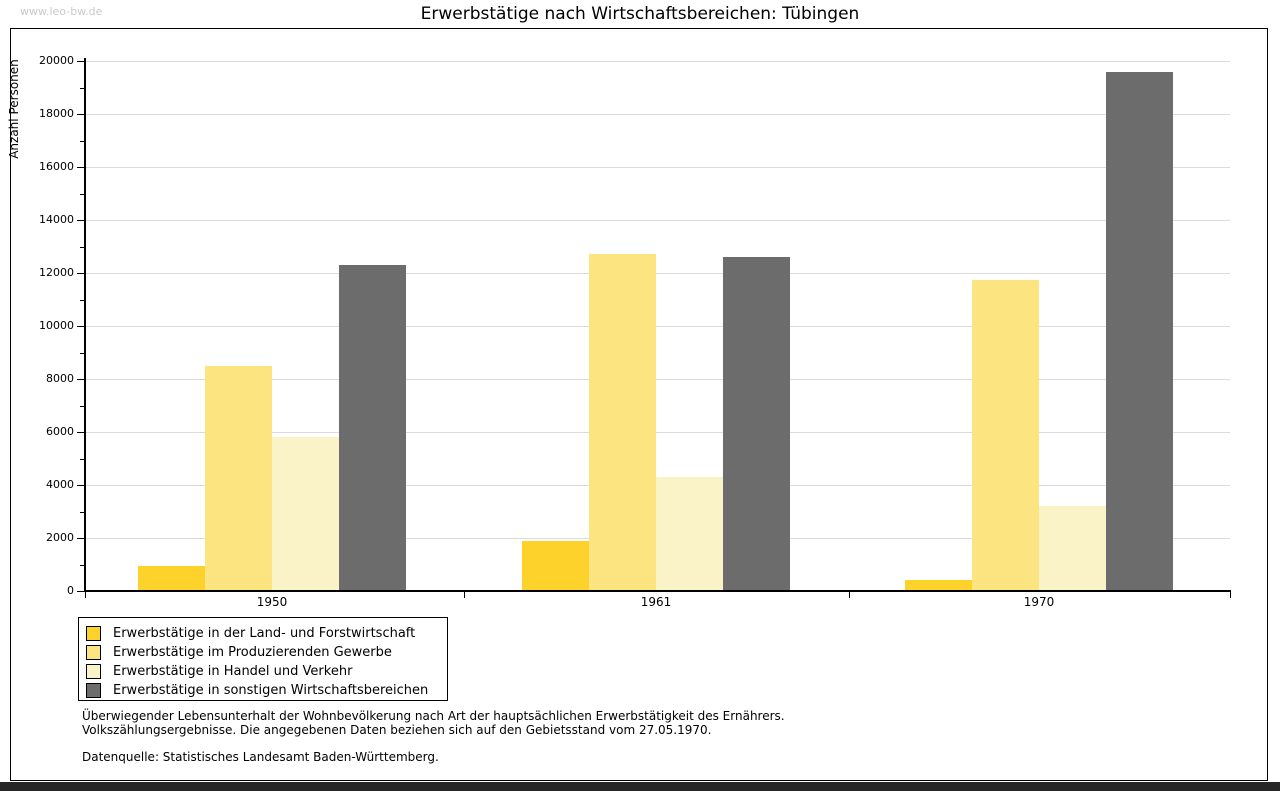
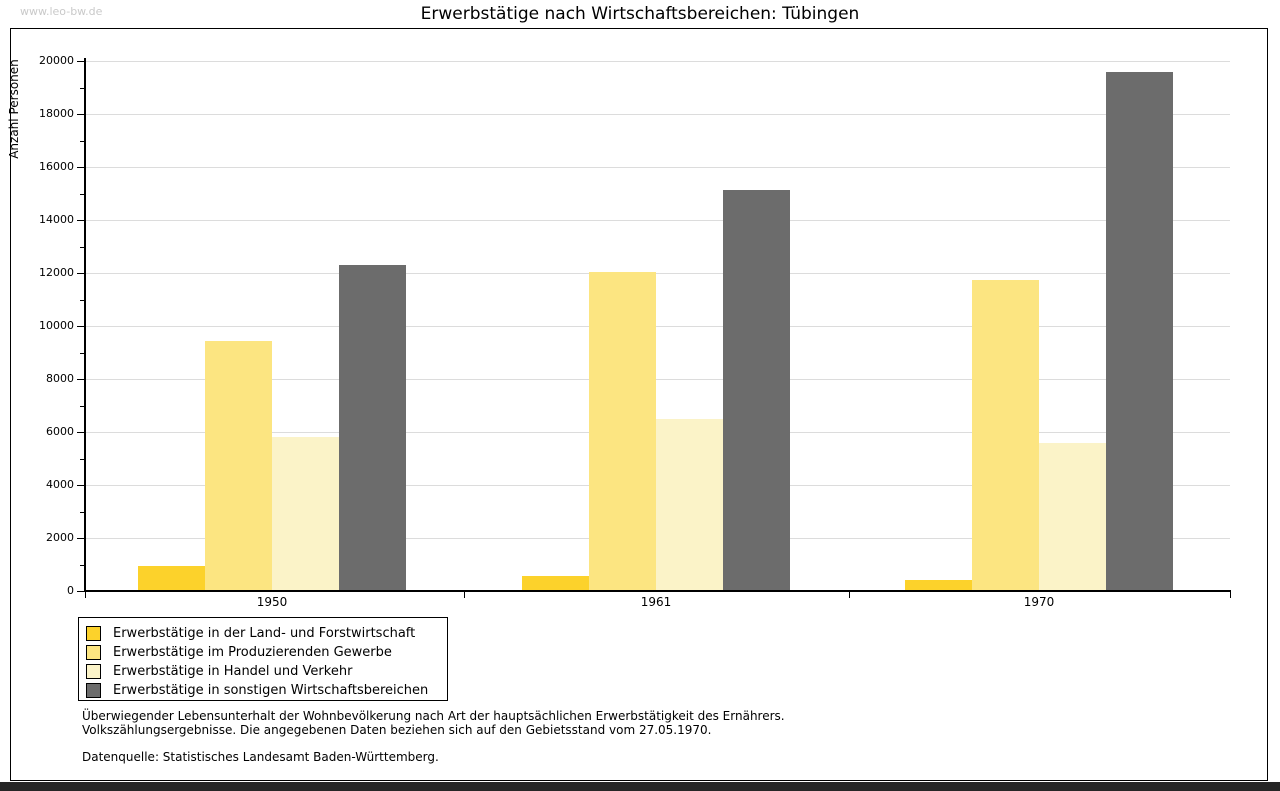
Erwerbstätige im Produzierenden Gewerbe/1950: 8500 -> 9400
Erwerbstätige in der Land- und Forstwirtschaft/1961: 1900 -> 600
Erwerbstätige im Produzierenden Gewerbe/1961: 12700 -> 12000
Erwerbstätige in Handel und Verkehr/1961: 4300 -> 6500
Erwerbstätige in sonstigen Wirtschaftsbereichen/1961: 12600 -> 15200
Erwerbstätige in Handel und Verkehr/1970: 3200 -> 5600
